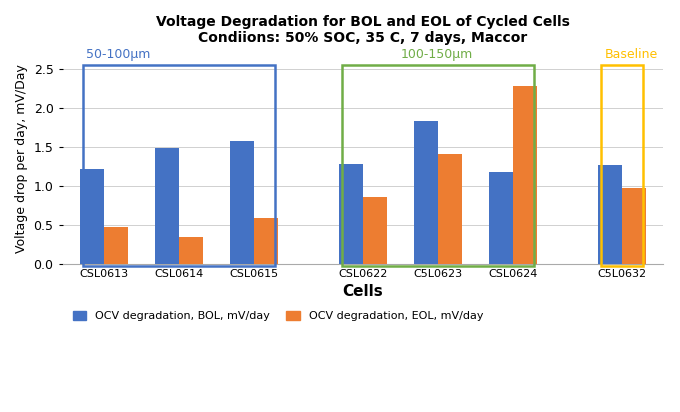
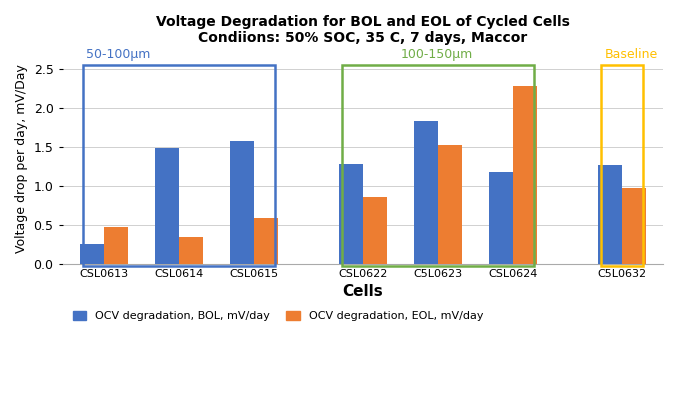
OCV degradation, BOL, mV/day/CSL0613: 1.22 -> 0.26
OCV degradation, EOL, mV/day/C5L0623: 1.41 -> 1.52
